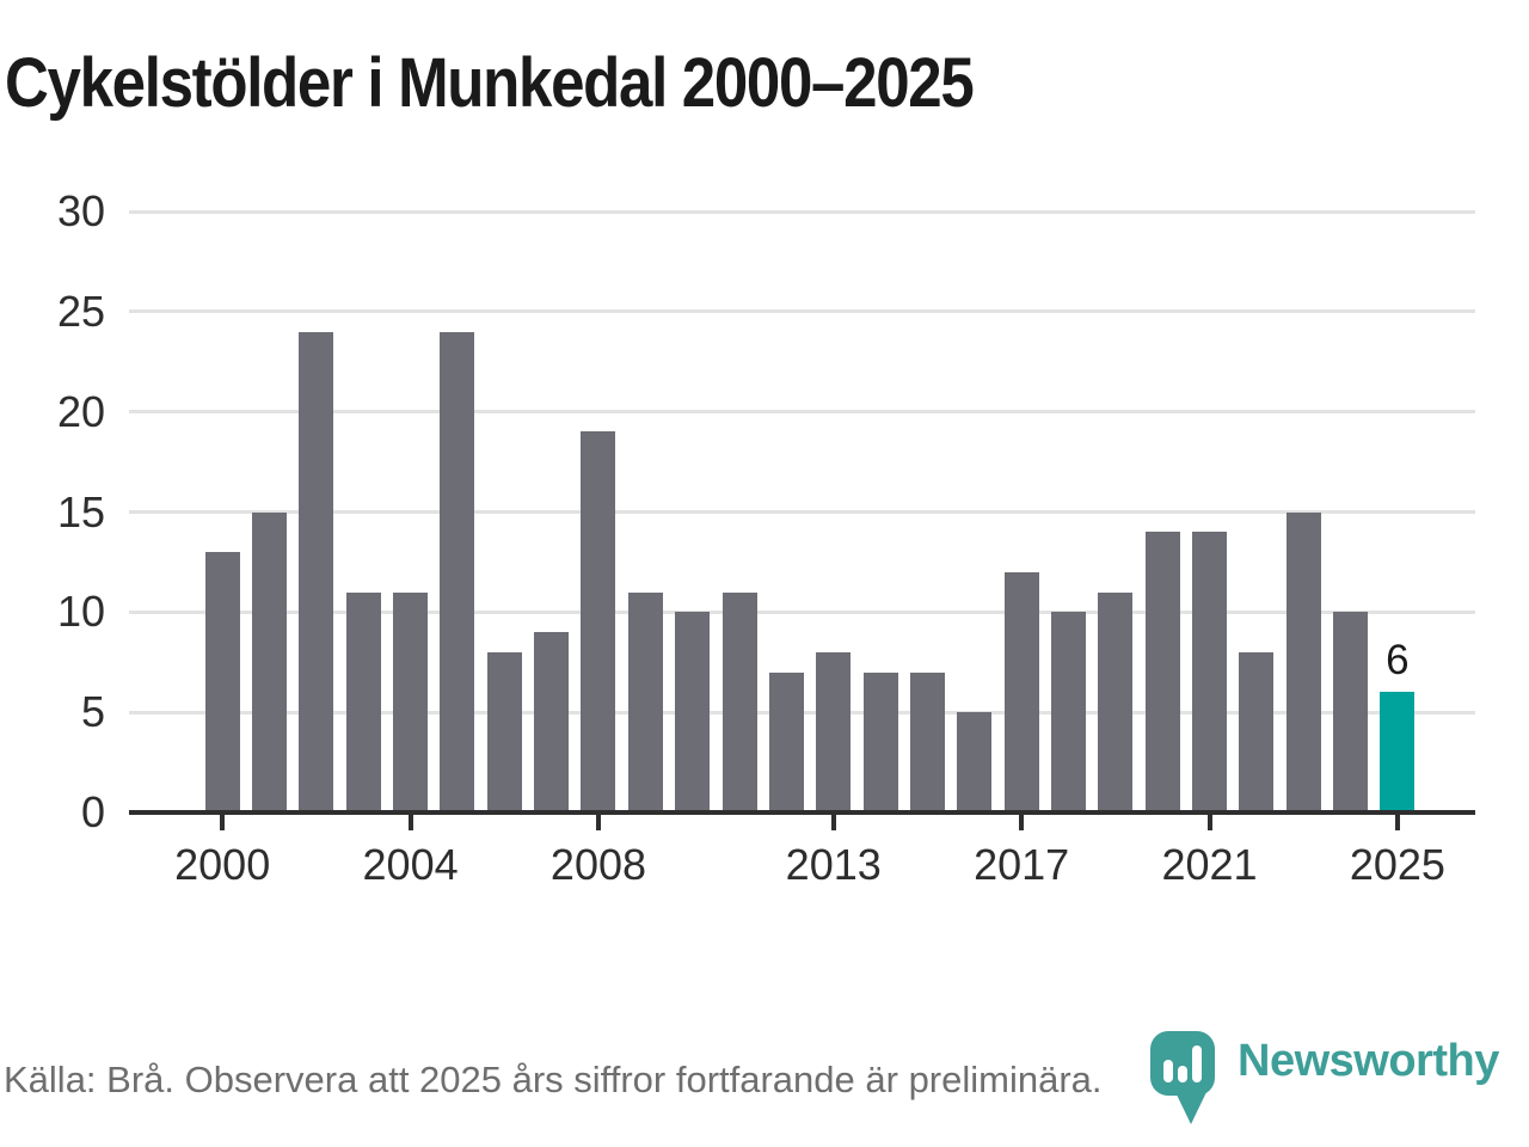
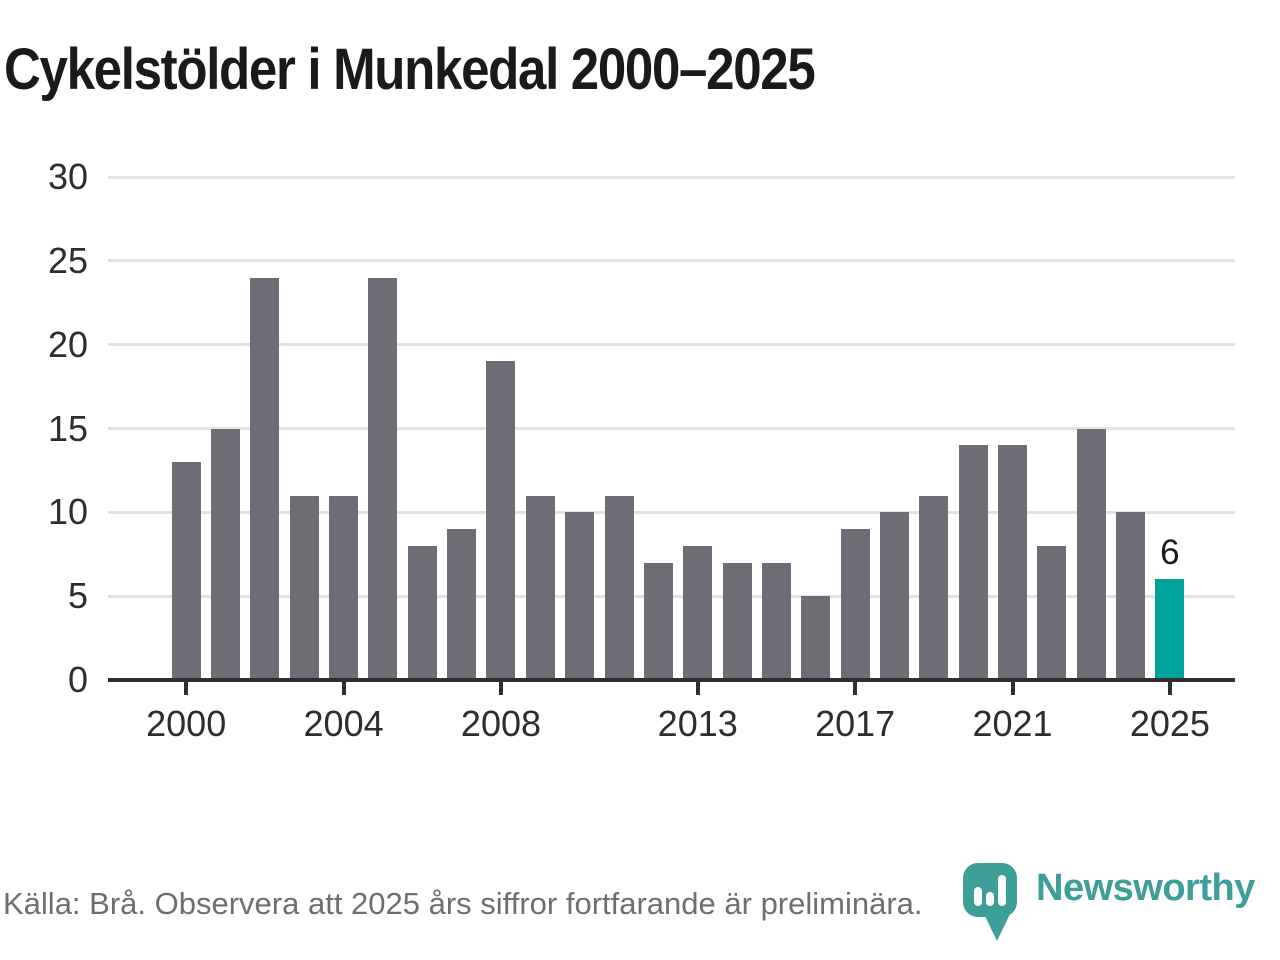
2017: 12 -> 9
